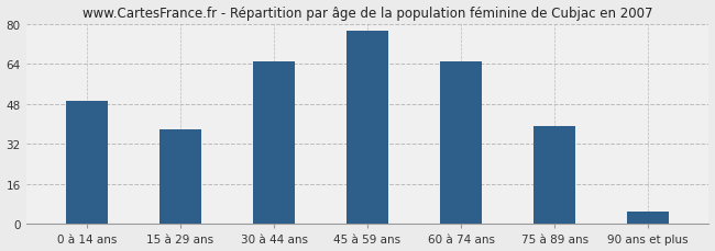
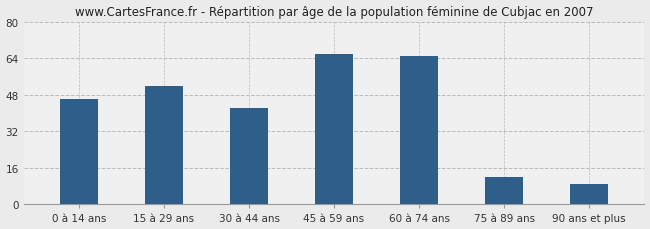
0 à 14 ans: 49 -> 46
15 à 29 ans: 38 -> 52
30 à 44 ans: 65 -> 42
45 à 59 ans: 77 -> 66
75 à 89 ans: 39 -> 12
90 ans et plus: 5 -> 9
